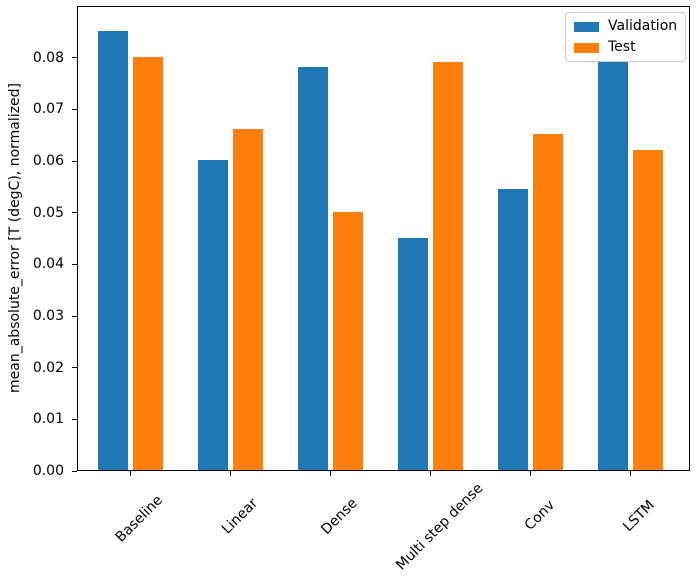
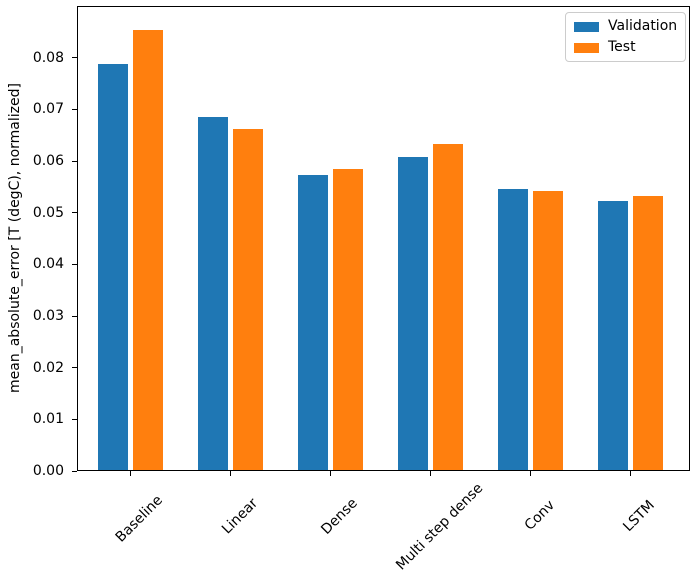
Validation/Baseline: 0.085 -> 0.079
Test/Baseline: 0.080 -> 0.085
Validation/Linear: 0.060 -> 0.068
Validation/Dense: 0.078 -> 0.057
Test/Dense: 0.050 -> 0.058
Validation/Multi step dense: 0.045 -> 0.060
Test/Multi step dense: 0.079 -> 0.063
Test/Conv: 0.065 -> 0.054
Validation/LSTM: 0.080 -> 0.052
Test/LSTM: 0.062 -> 0.053
